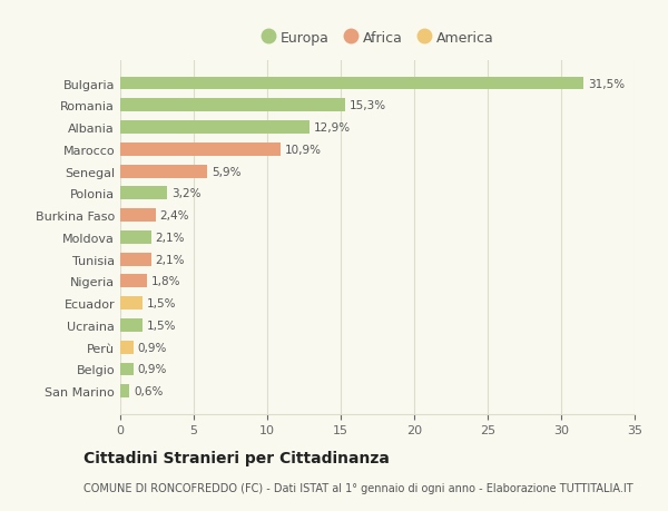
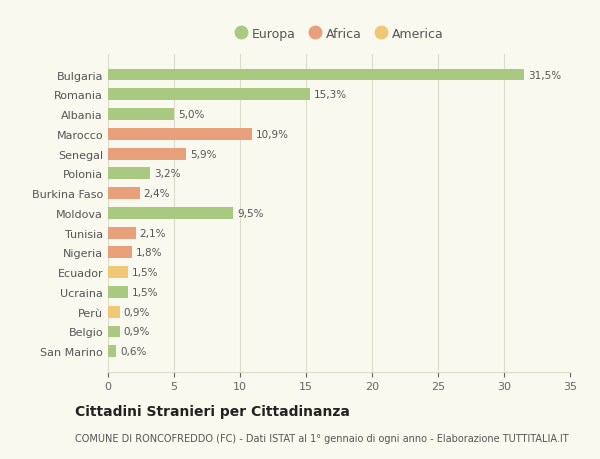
Albania: 12,9% -> 5,0%
Moldova: 2,1% -> 9,5%
